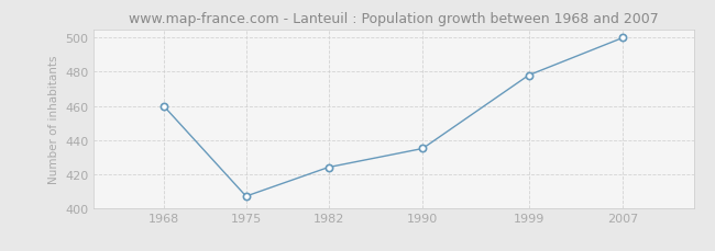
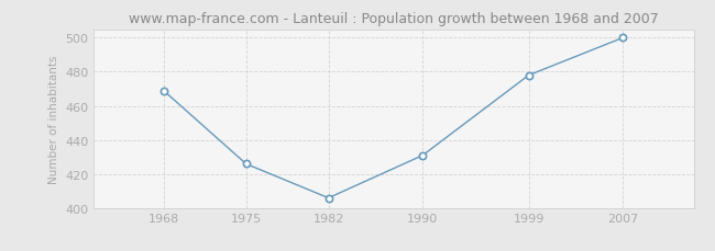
1968: 460 -> 469
1975: 407 -> 426
1982: 424 -> 406
1990: 435 -> 431
